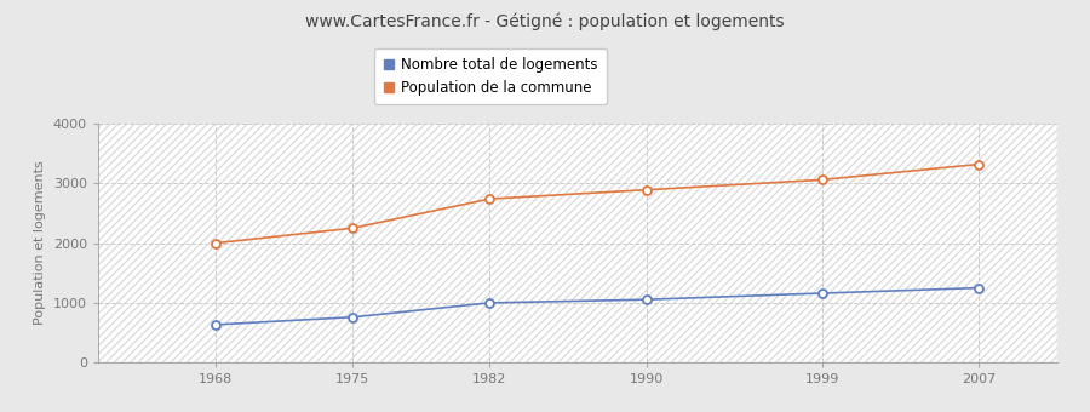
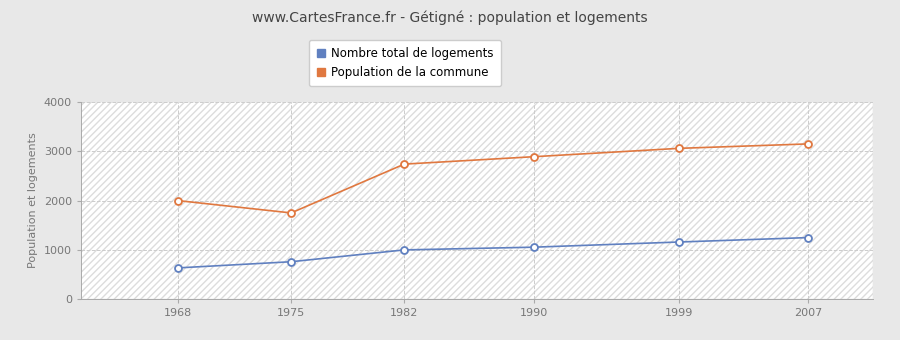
Population de la commune/1975: 2250 -> 1750
Population de la commune/2007: 3320 -> 3150
